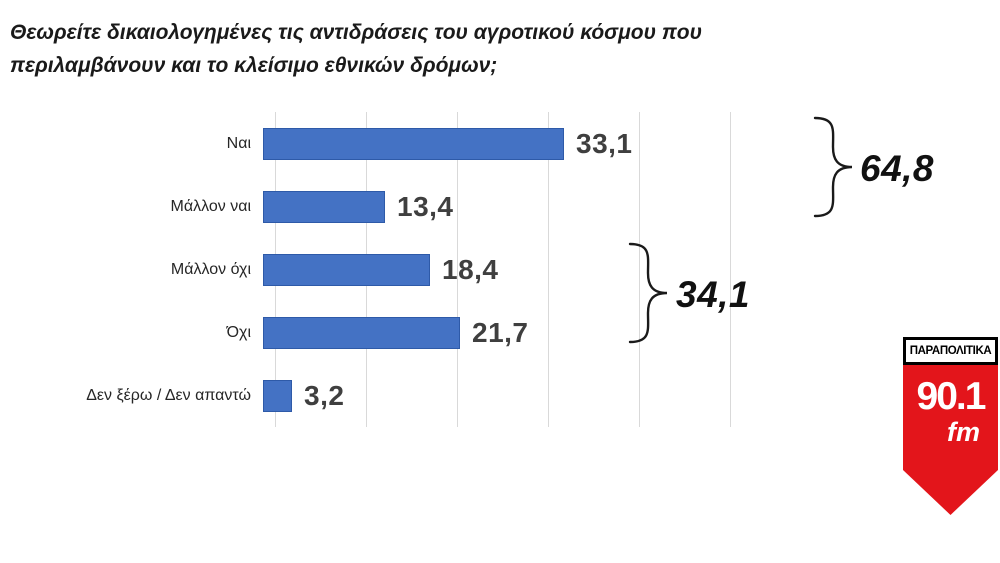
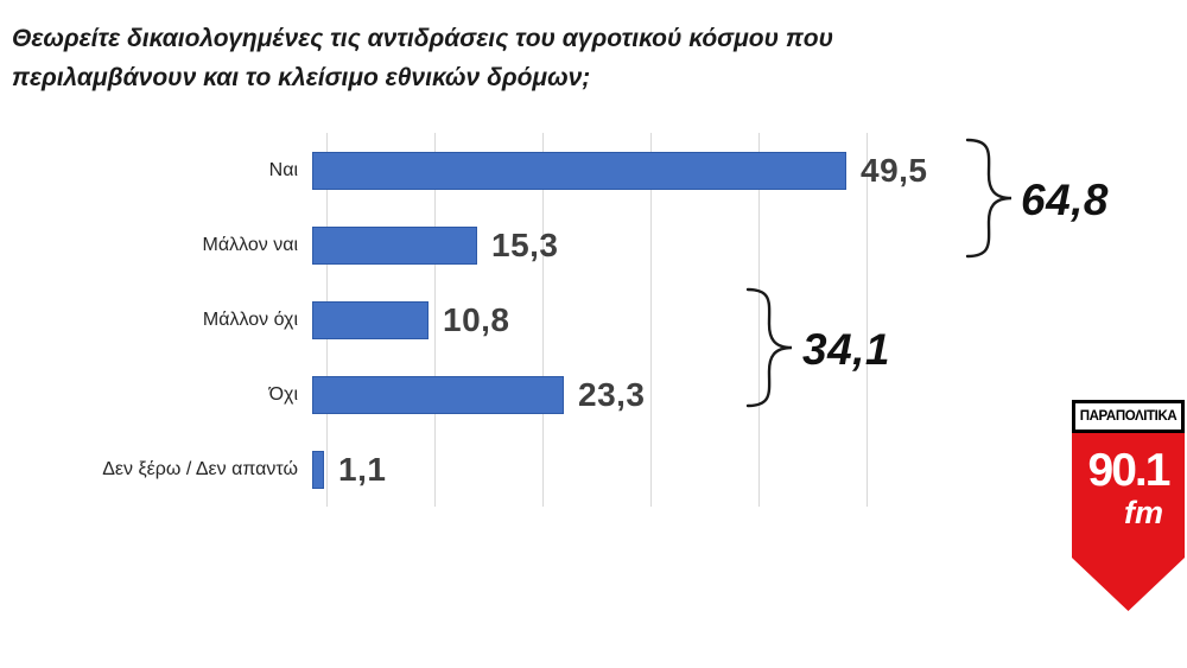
Ναι: 33,1 -> 49,5
Μάλλον ναι: 13,4 -> 15,3
Μάλλον όχι: 18,4 -> 10,8
Όχι: 21,7 -> 23,3
Δεν ξέρω / Δεν απαντώ: 3,2 -> 1,1
